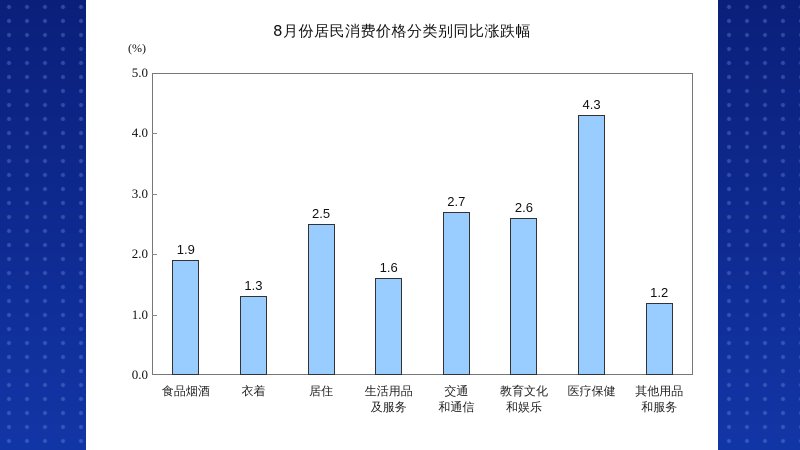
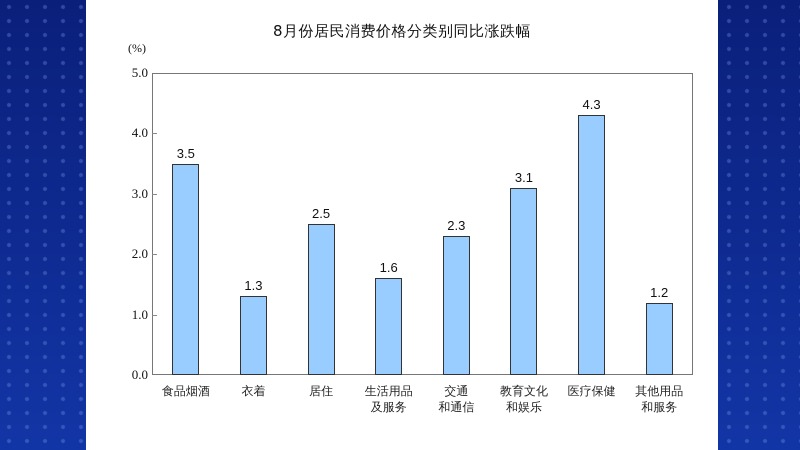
食品烟酒: 1.9 -> 3.5
交通 和通信: 2.7 -> 2.3
教育文化 和娱乐: 2.6 -> 3.1
